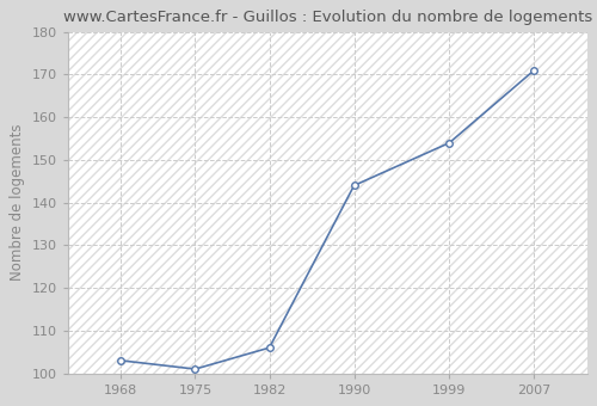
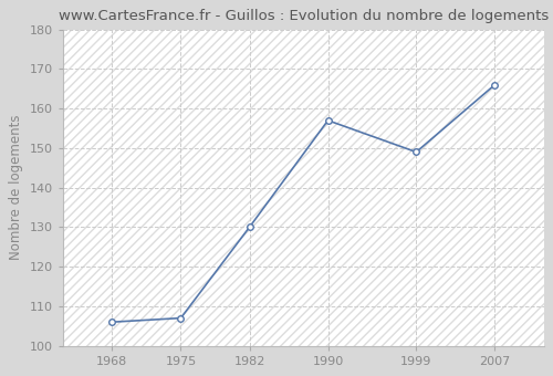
1968: 103 -> 106
1975: 101 -> 107
1982: 106 -> 130
1990: 144 -> 157
1999: 154 -> 149
2007: 171 -> 166
